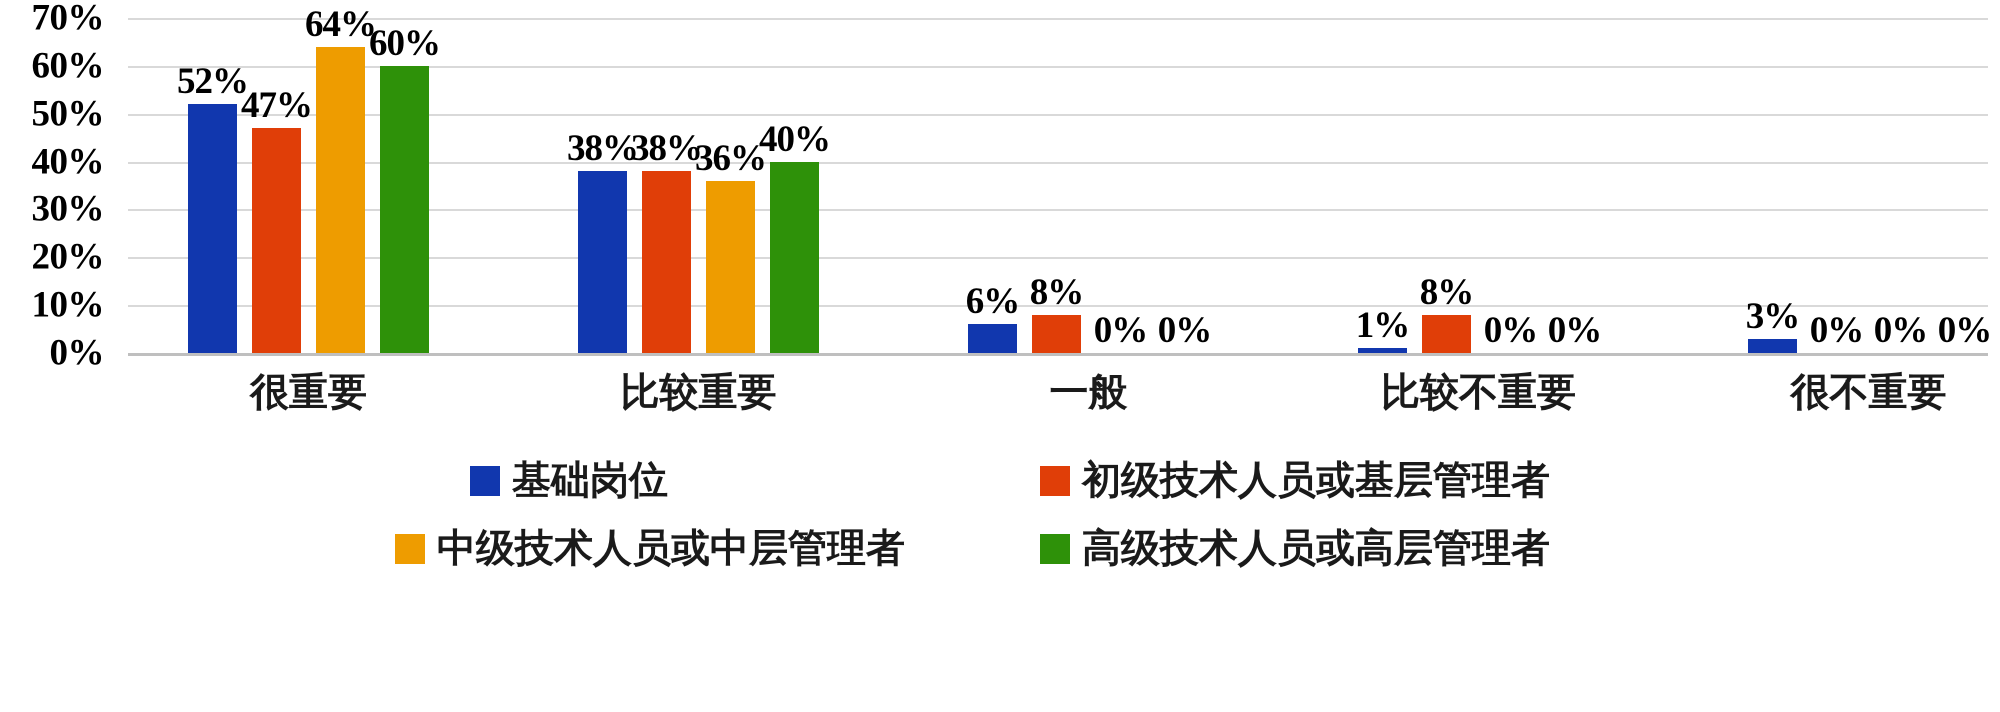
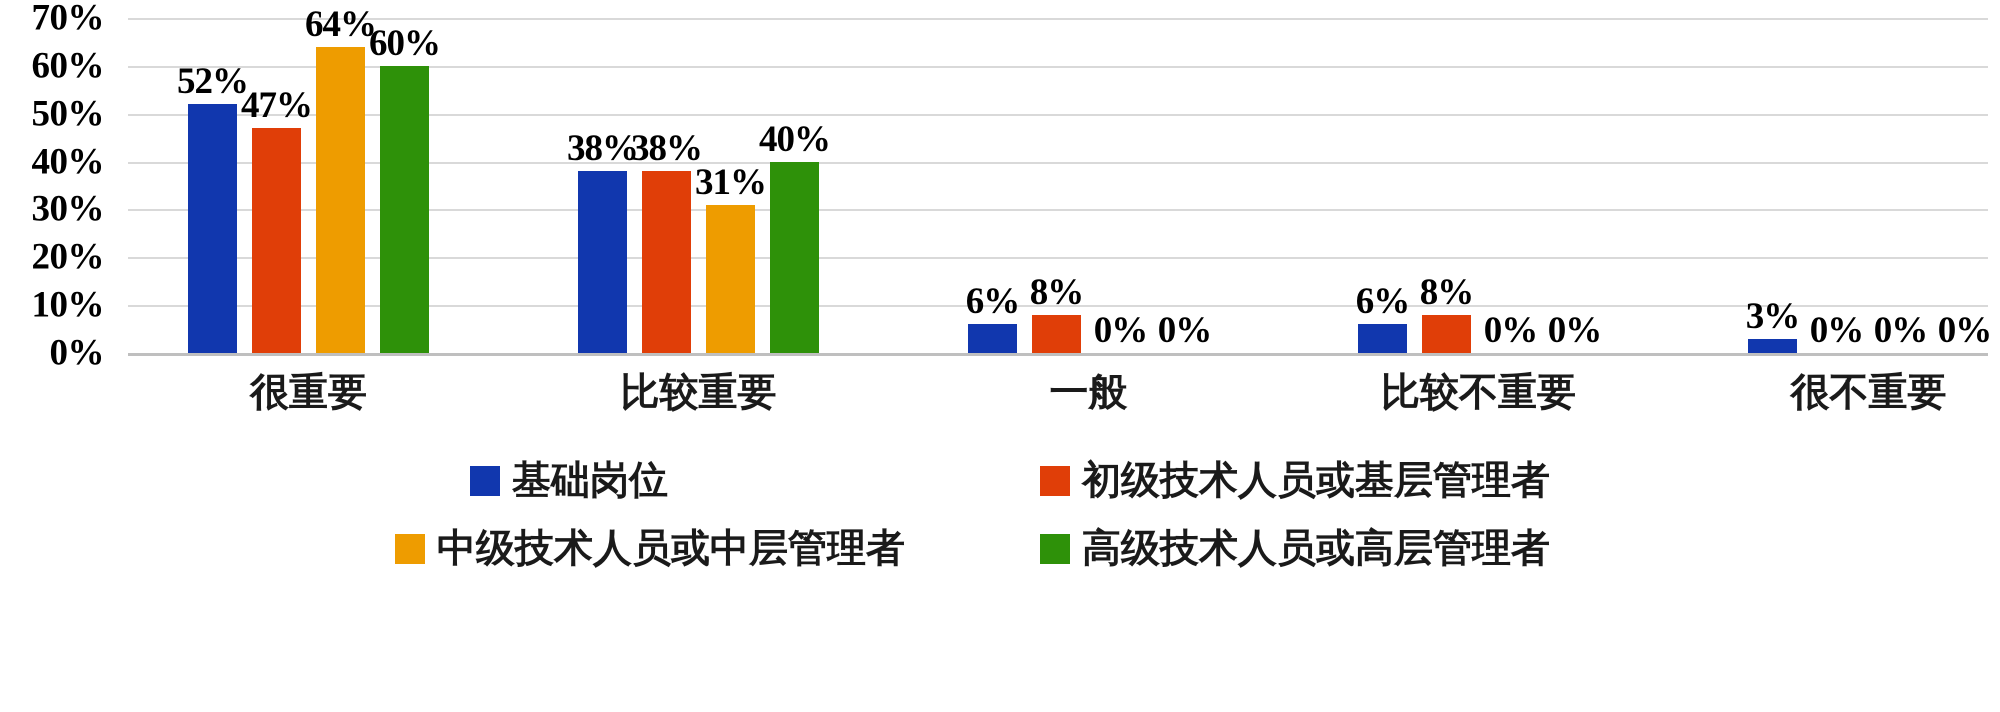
中级技术人员或中层管理者/比较重要: 36% -> 31%
基础岗位/比较不重要: 1% -> 6%
